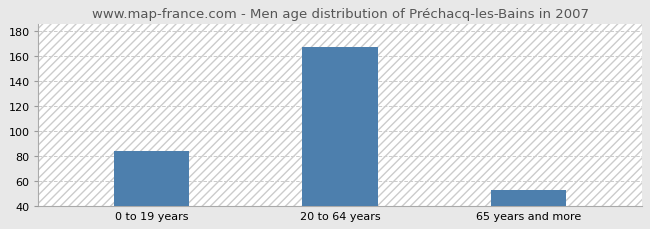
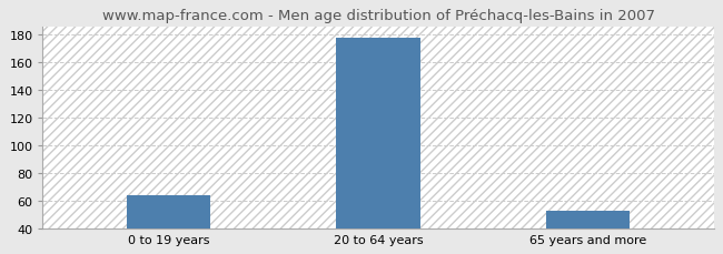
0 to 19 years: 84 -> 64
20 to 64 years: 167 -> 177
